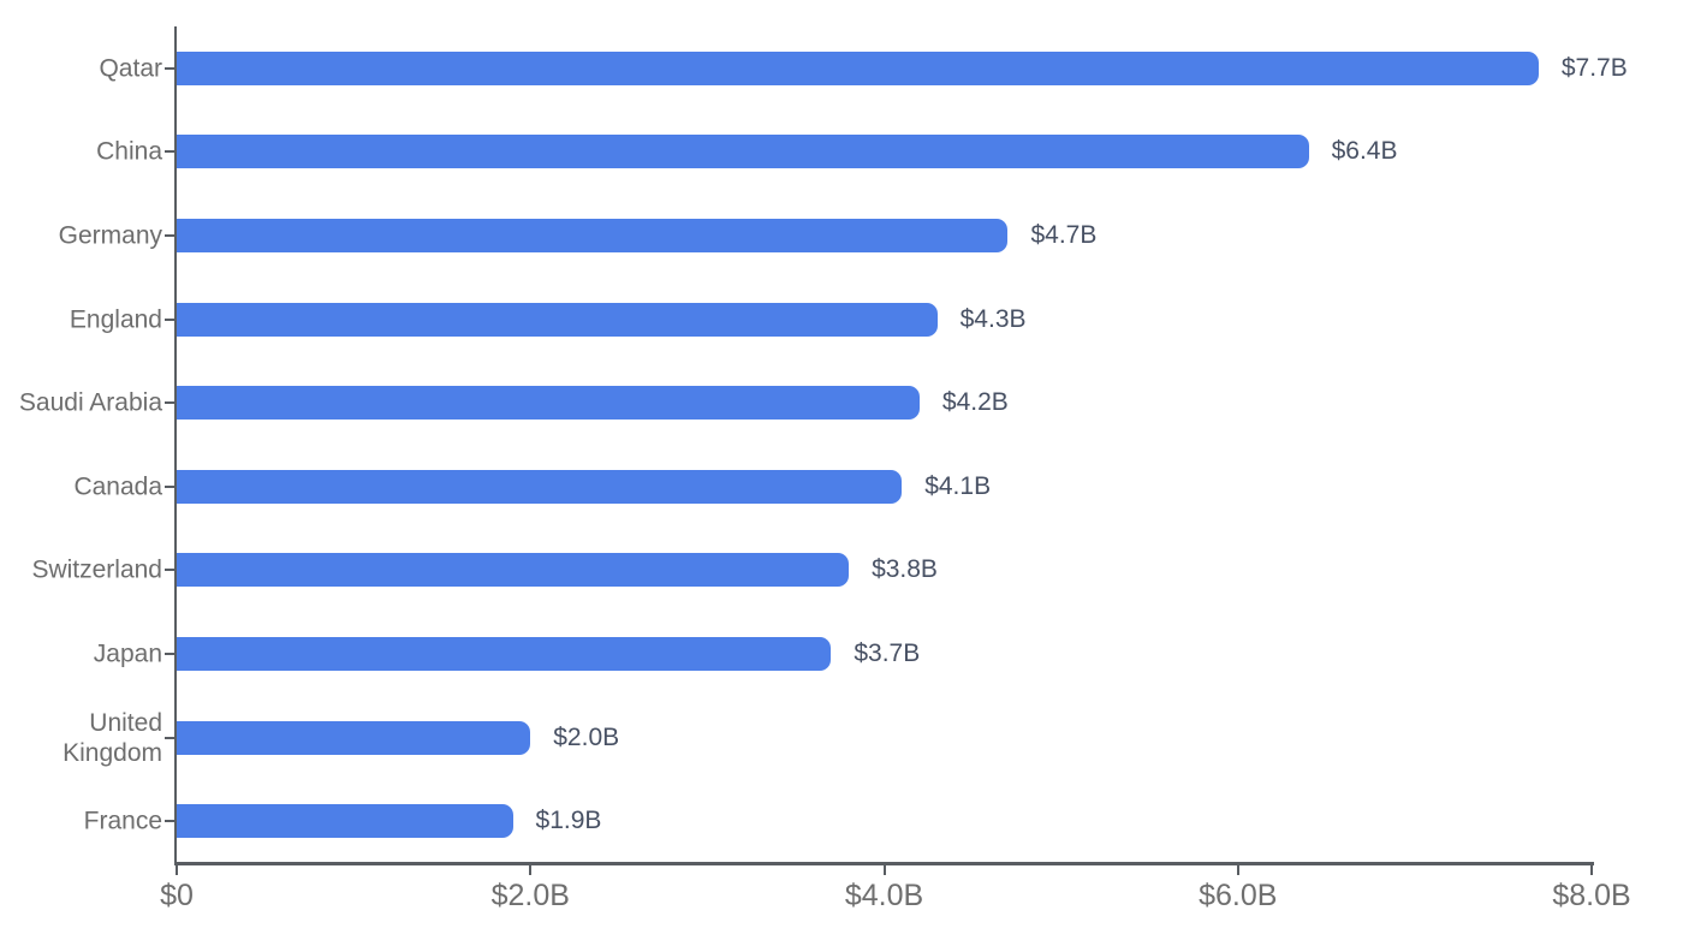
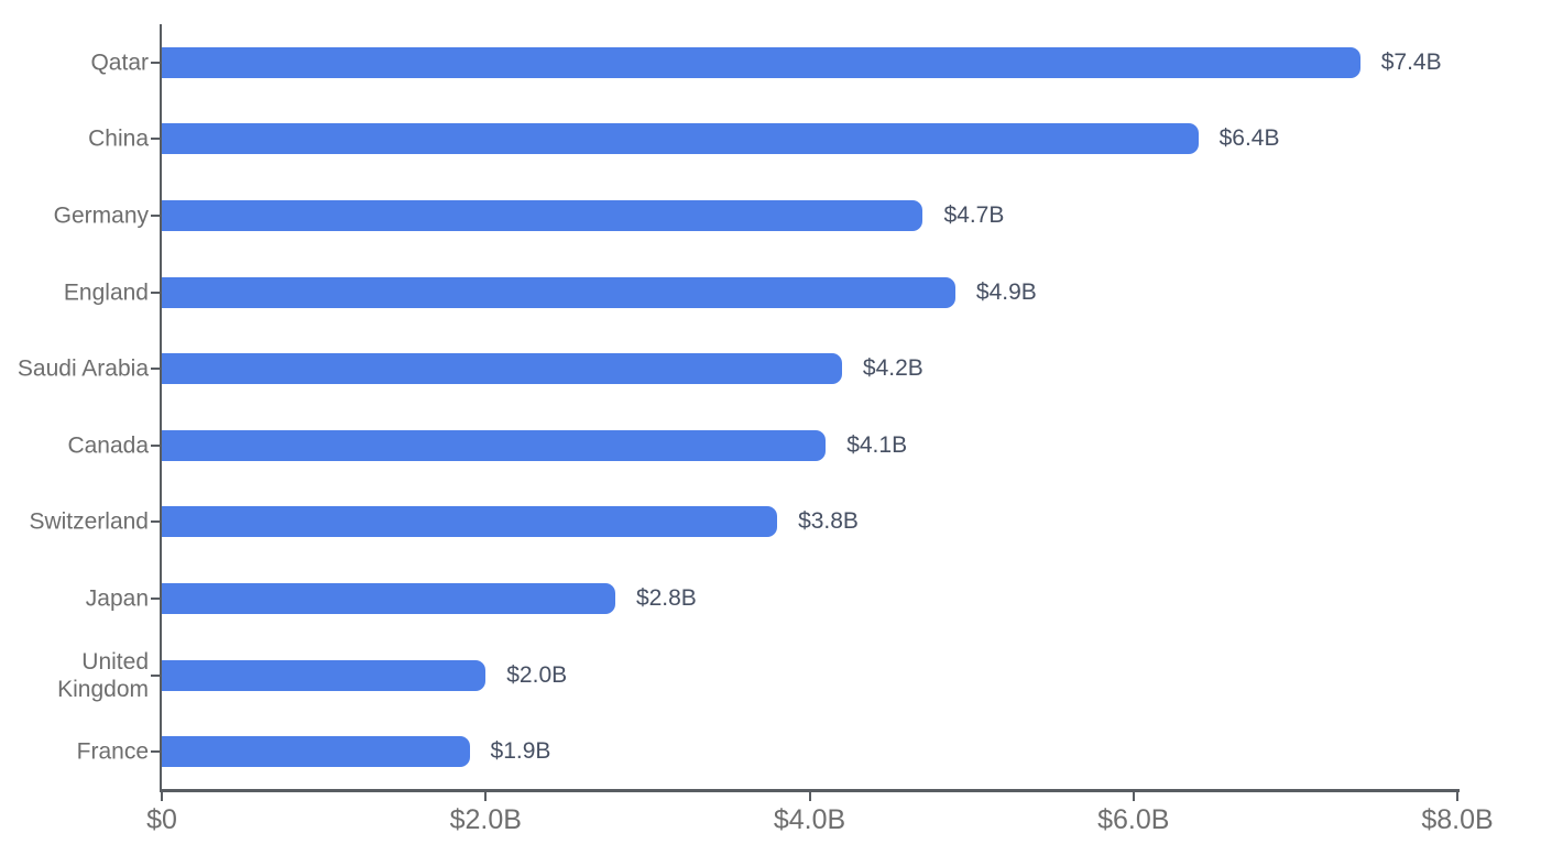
Qatar: $7.7B -> $7.4B
England: $4.3B -> $4.9B
Japan: $3.7B -> $2.8B
